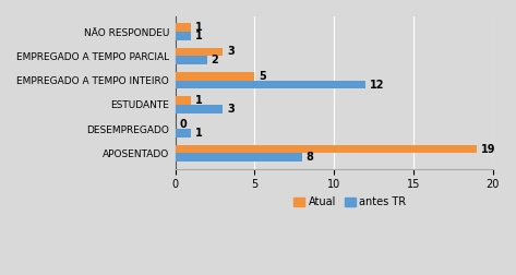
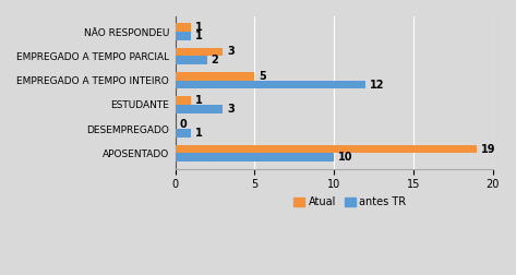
antes TR/APOSENTADO: 8 -> 10
